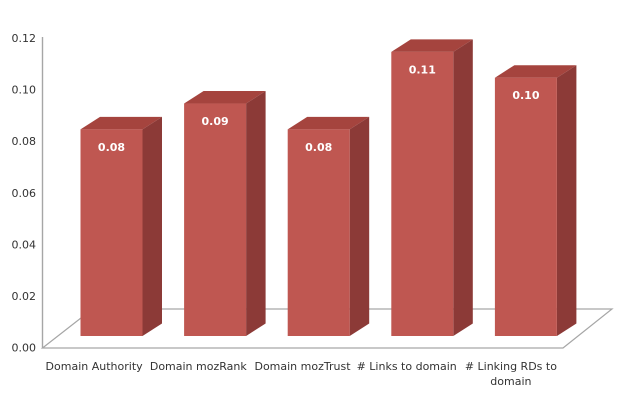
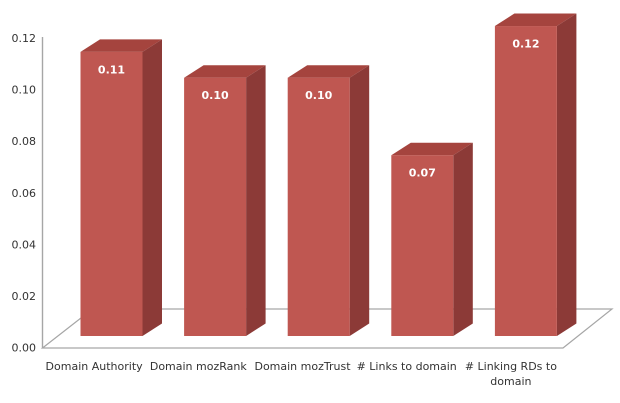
Domain Authority: 0.08 -> 0.11
Domain mozRank: 0.09 -> 0.10
Domain mozTrust: 0.08 -> 0.10
# Links to domain: 0.11 -> 0.07
# Linking RDs to domain: 0.10 -> 0.12
